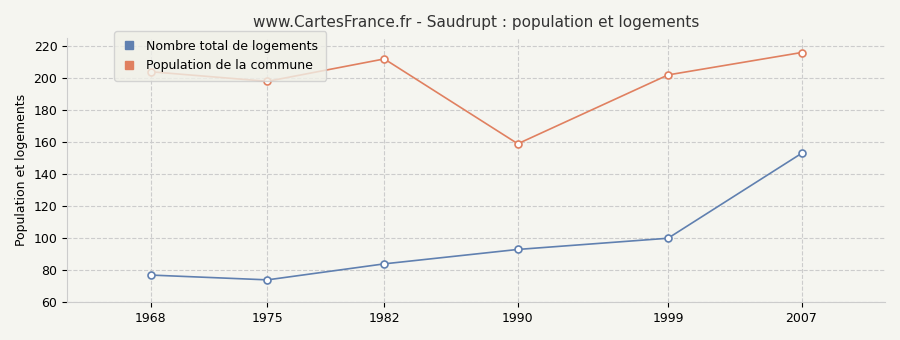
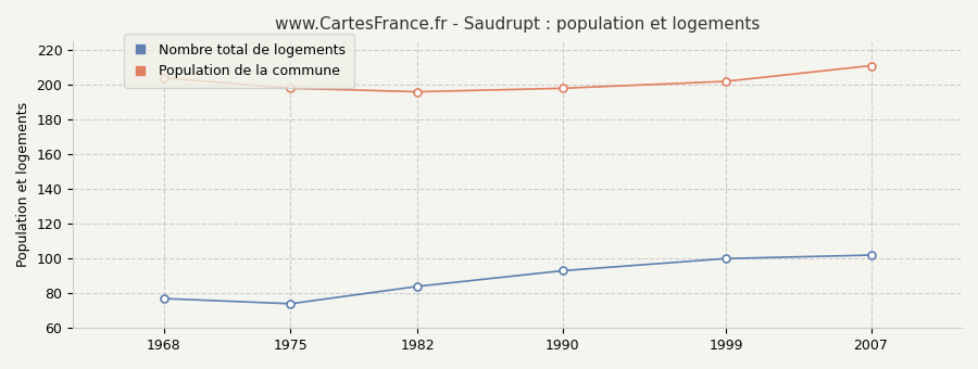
Population de la commune/1982: 212 -> 196
Population de la commune/1990: 159 -> 198
Nombre total de logements/2007: 153 -> 102
Population de la commune/2007: 216 -> 211
